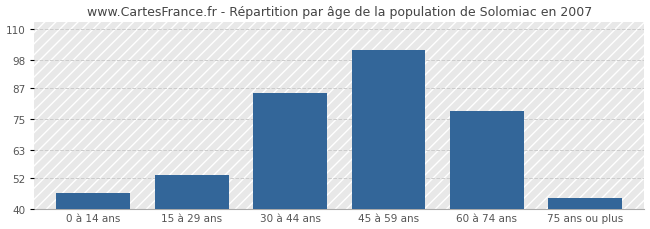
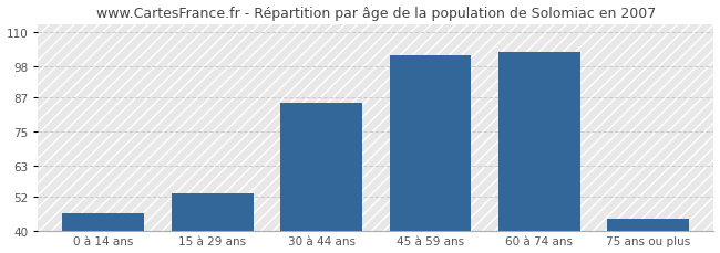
60 à 74 ans: 78 -> 103
